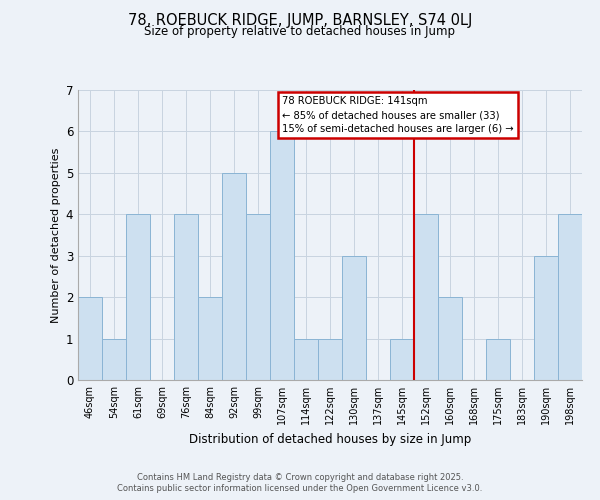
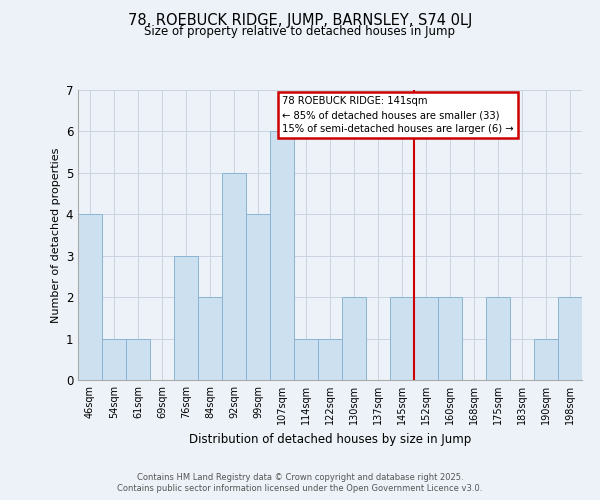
46sqm: 2 -> 4
61sqm: 4 -> 1
76sqm: 4 -> 3
130sqm: 3 -> 2
145sqm: 1 -> 2
152sqm: 4 -> 2
175sqm: 1 -> 2
190sqm: 3 -> 1
198sqm: 4 -> 2
